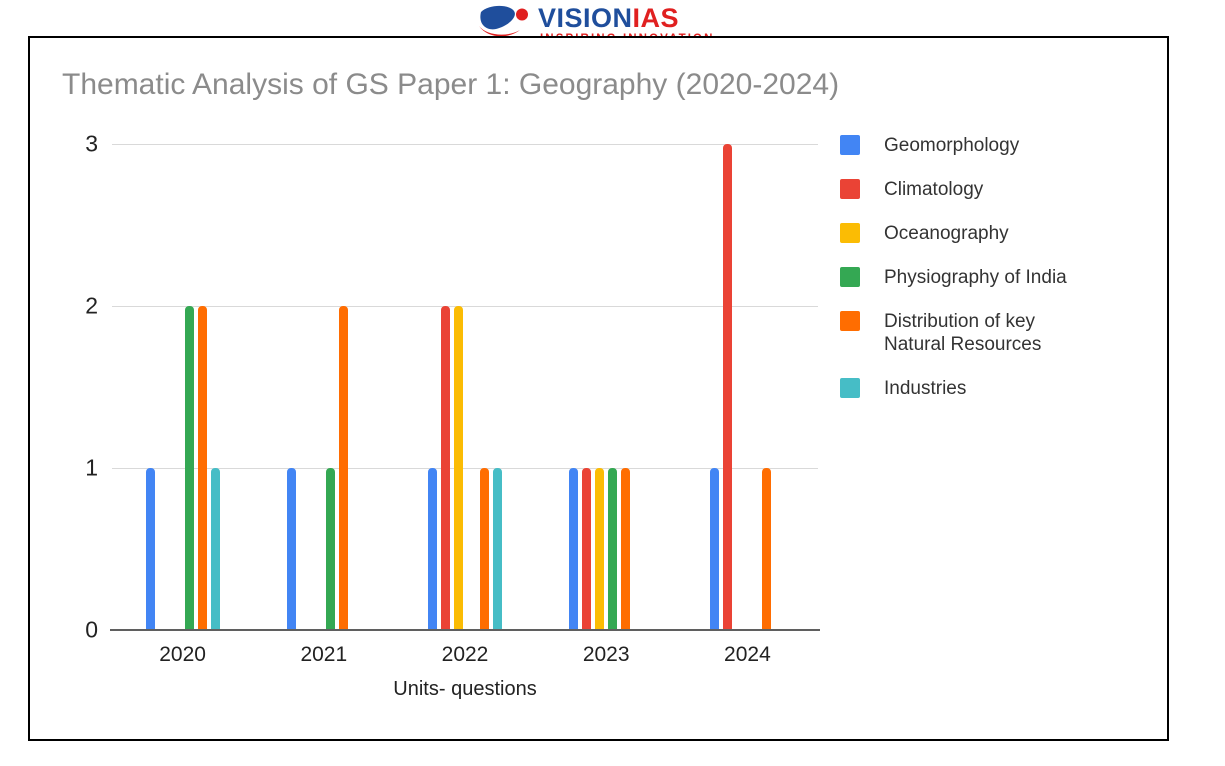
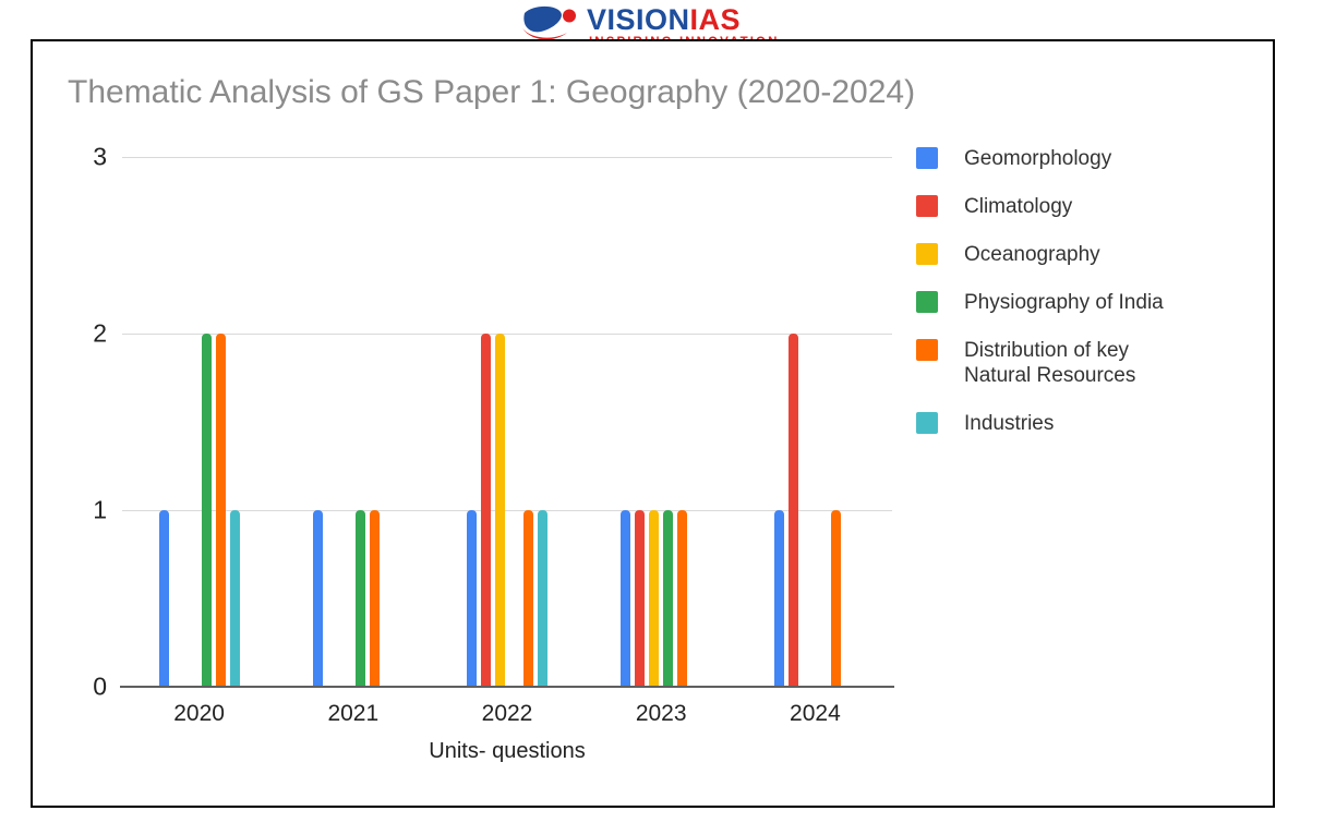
Distribution of key Natural Resources/2021: 2 -> 1
Climatology/2024: 3 -> 2
